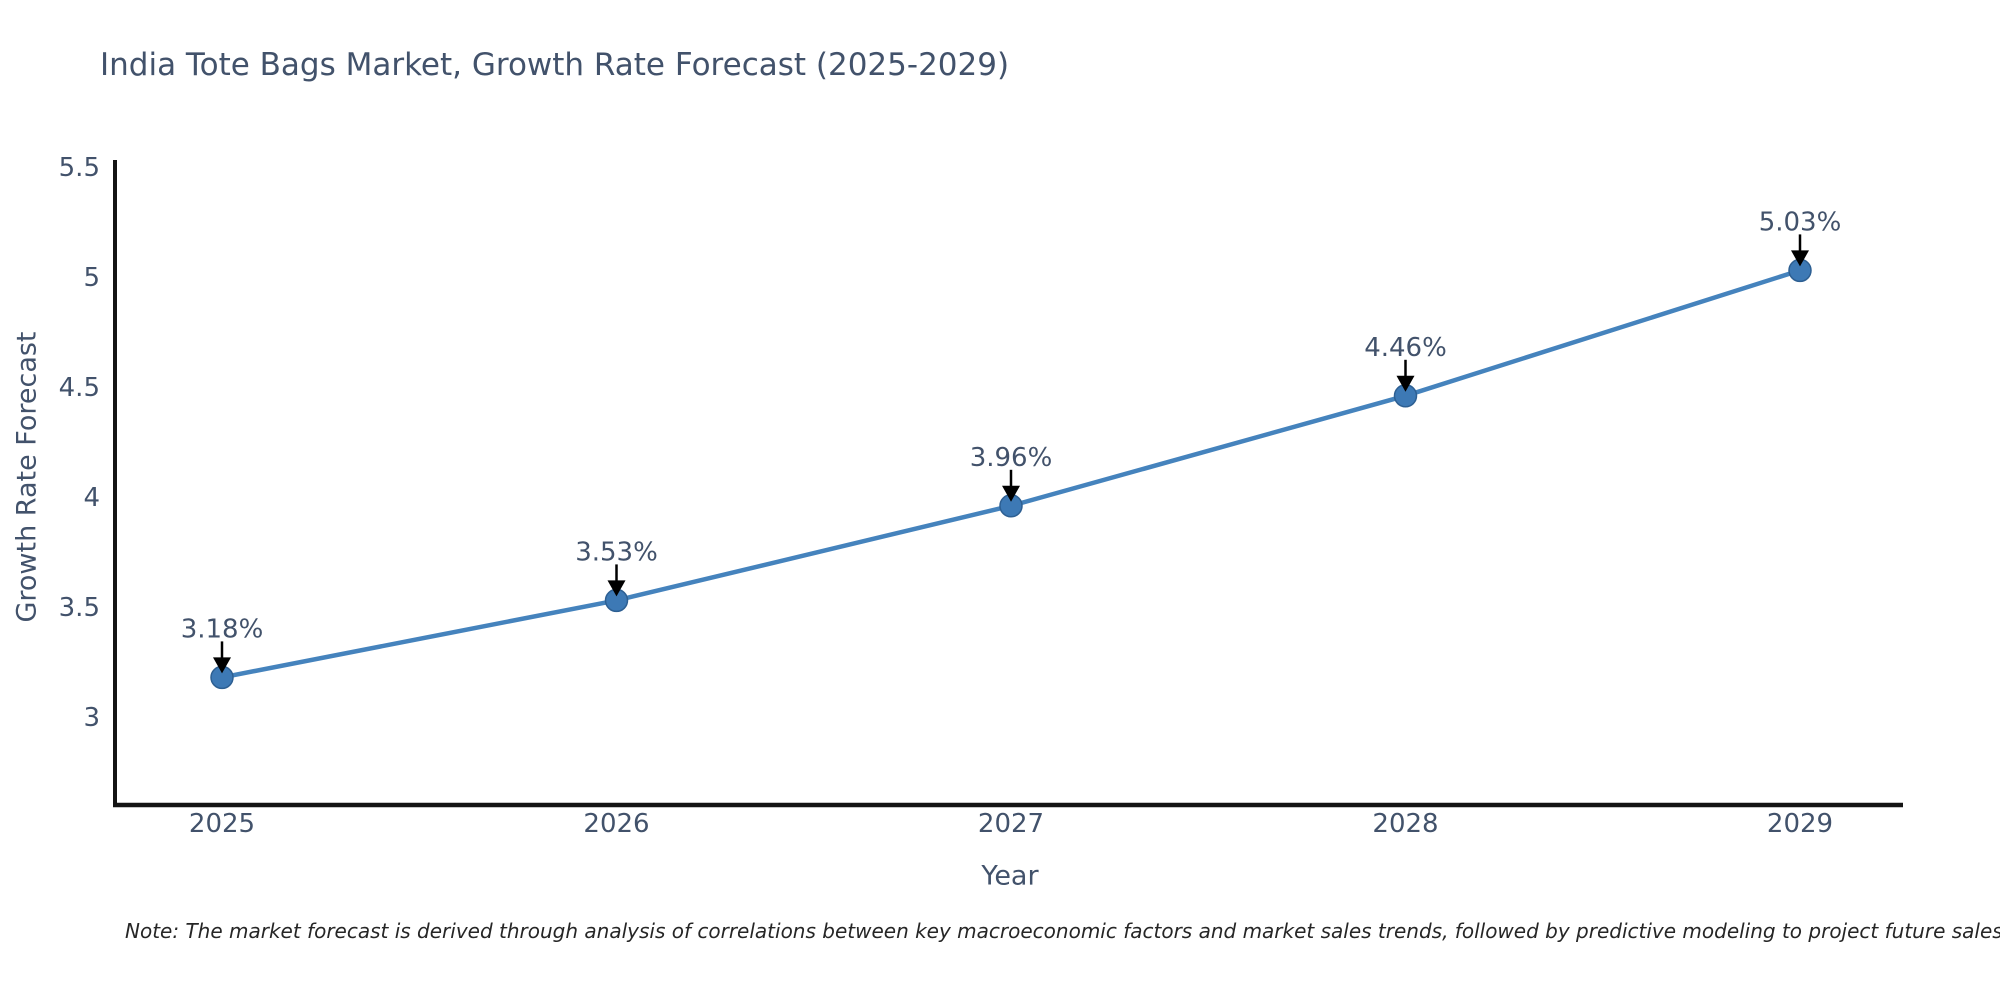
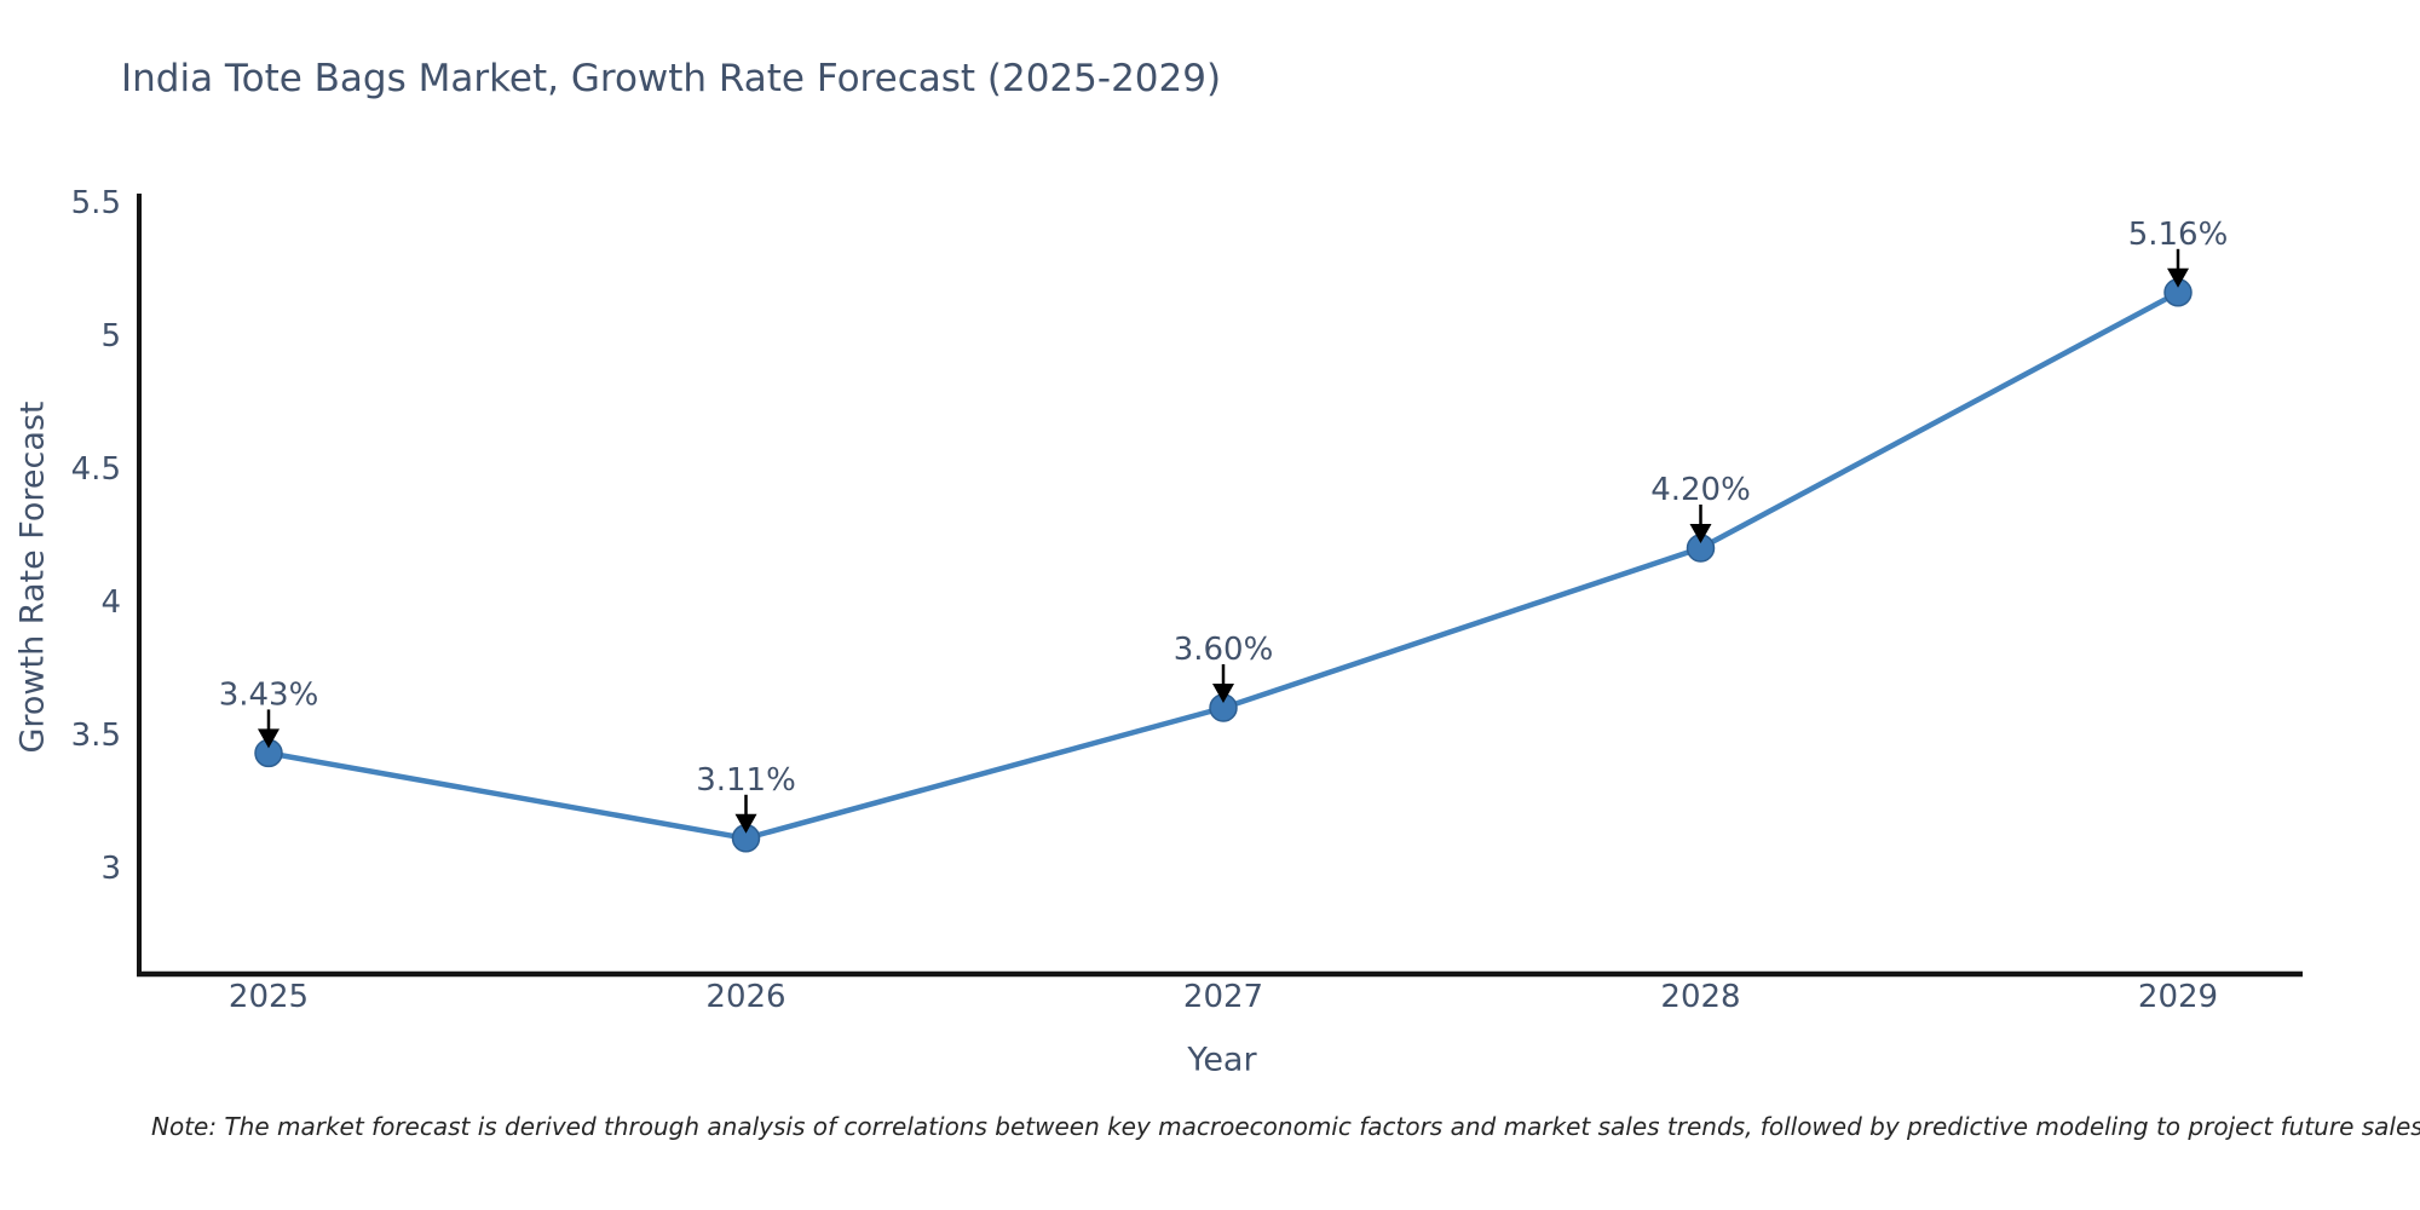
2025: 3.18% -> 3.43%
2026: 3.53% -> 3.11%
2027: 3.96% -> 3.60%
2028: 4.46% -> 4.20%
2029: 5.03% -> 5.16%
